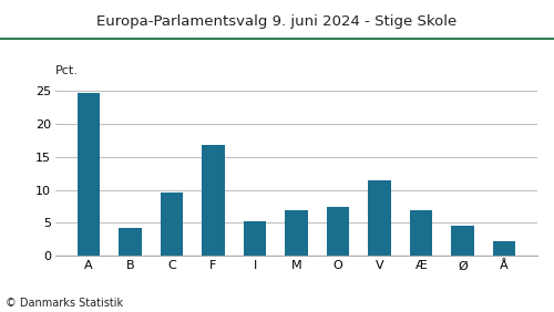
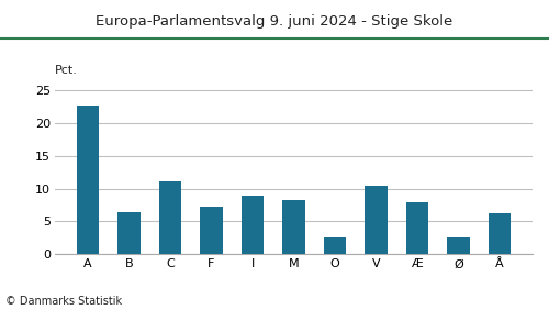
A: 24.8 -> 22.8
B: 4.3 -> 6.4
C: 9.6 -> 11.2
F: 16.8 -> 7.2
I: 5.3 -> 9.0
M: 6.9 -> 8.2
O: 7.5 -> 2.6
V: 11.4 -> 10.4
Æ: 6.9 -> 8.0
Ø: 4.6 -> 2.6
Å: 2.3 -> 6.2
